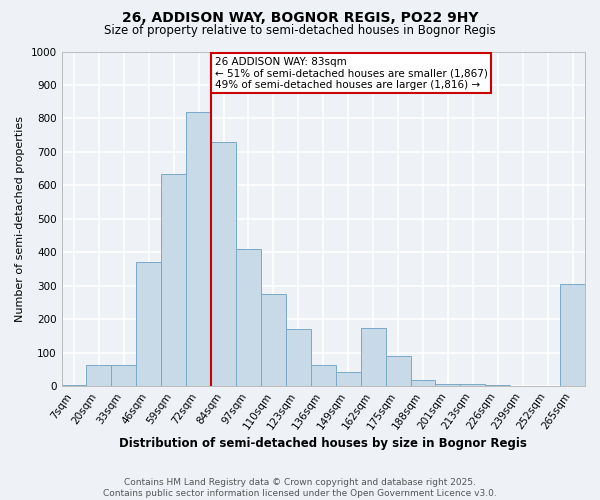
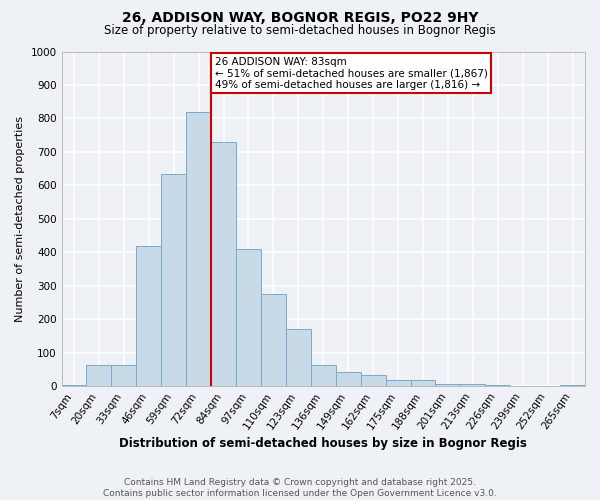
46sqm: 370 -> 420
162sqm: 175 -> 33
175sqm: 90 -> 18
265sqm: 305 -> 5
